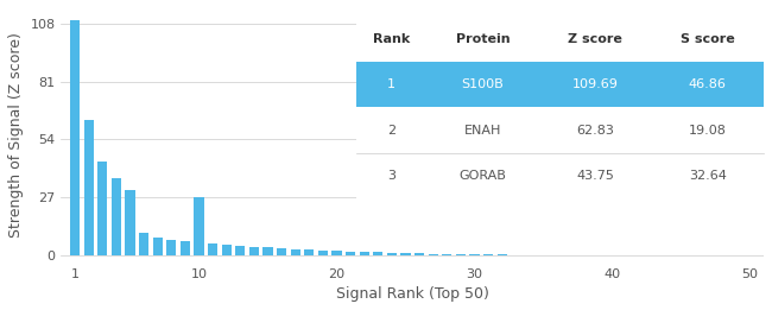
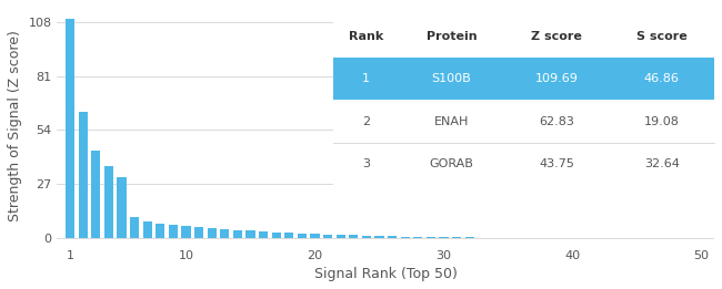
10: 27 -> 6
